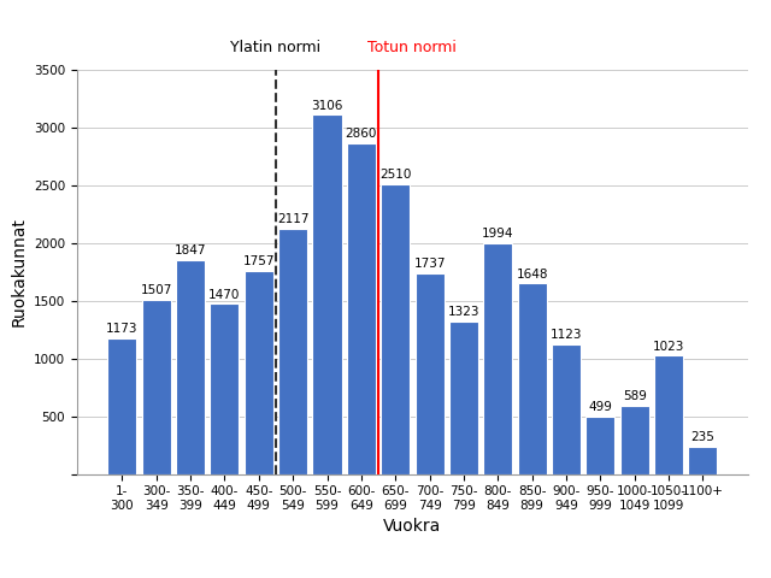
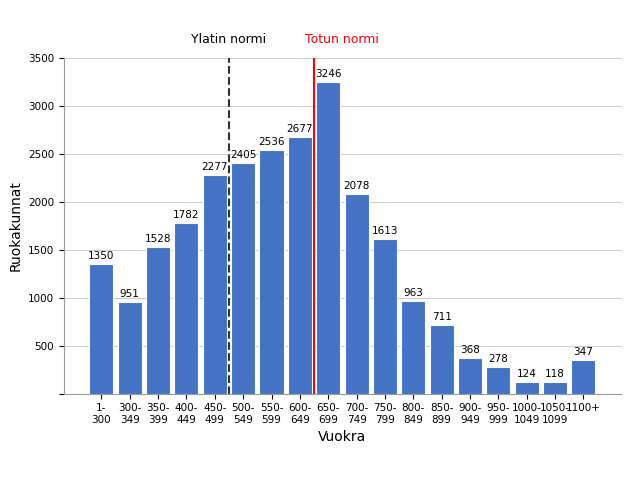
1- 300: 1173 -> 1350
300- 349: 1507 -> 951
350- 399: 1847 -> 1528
400- 449: 1470 -> 1782
450- 499: 1757 -> 2277
500- 549: 2117 -> 2405
550- 599: 3106 -> 2536
600- 649: 2860 -> 2677
650- 699: 2510 -> 3246
700- 749: 1737 -> 2078
750- 799: 1323 -> 1613
800- 849: 1994 -> 963
850- 899: 1648 -> 711
900- 949: 1123 -> 368
950- 999: 499 -> 278
1000- 1049: 589 -> 124
1050- 1099: 1023 -> 118
1100+: 235 -> 347
